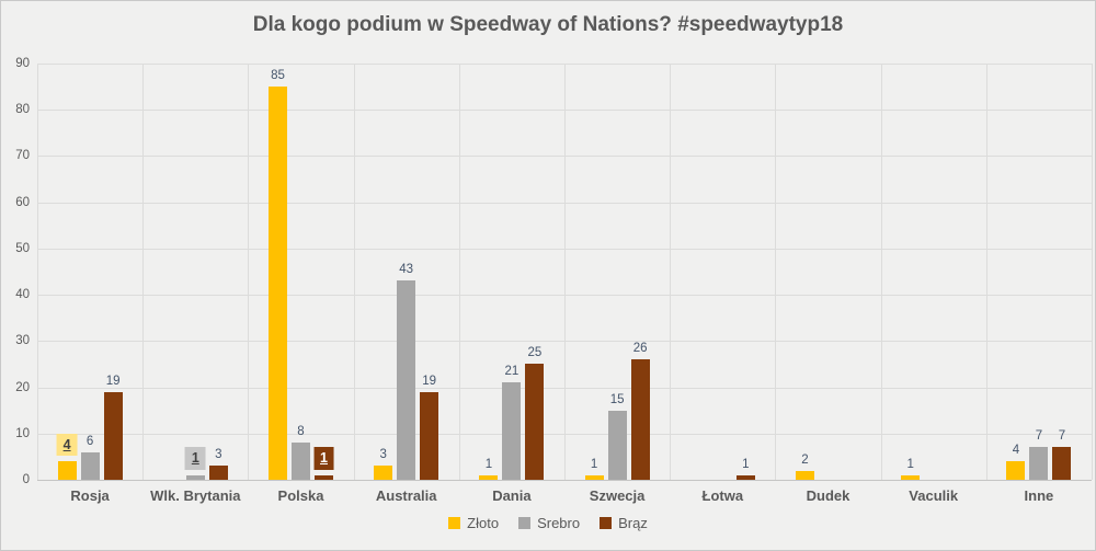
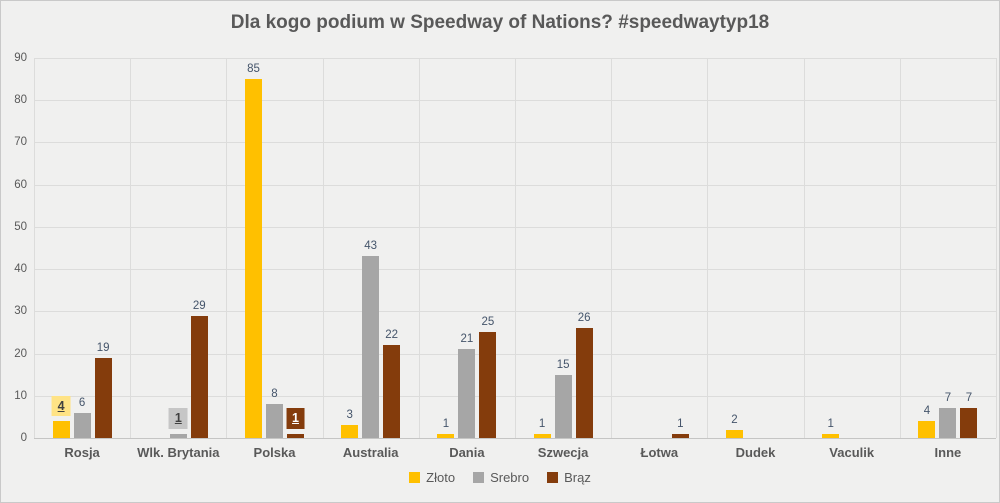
Brąz/Wlk. Brytania: 3 -> 29
Brąz/Australia: 19 -> 22
